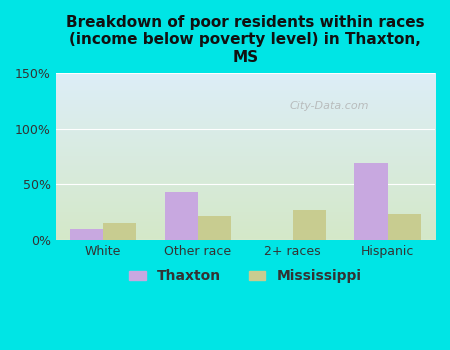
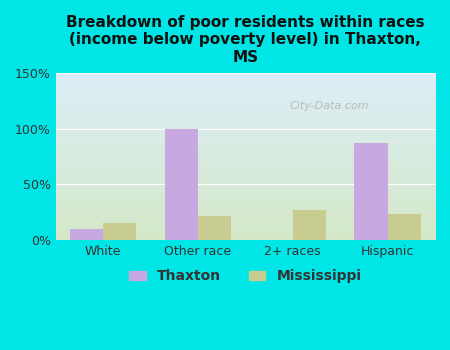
Thaxton/Other race: 43% -> 100%
Thaxton/Hispanic: 69% -> 87%
